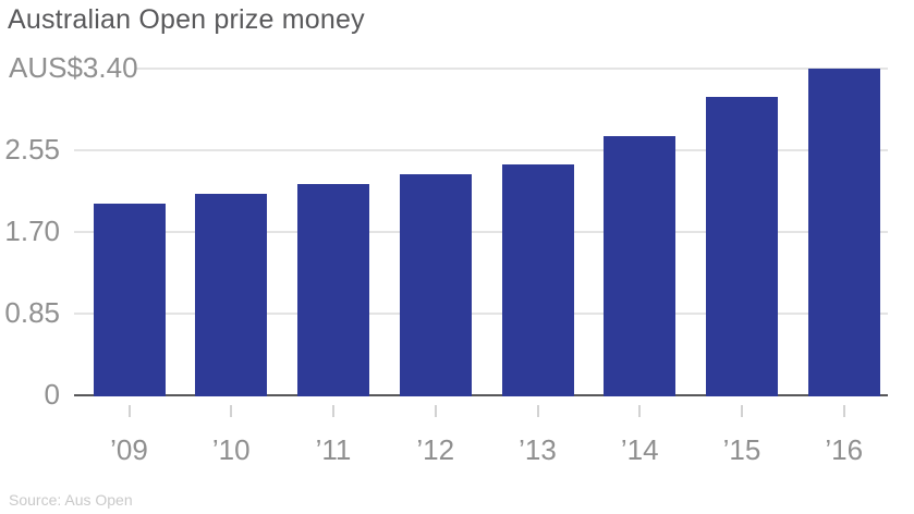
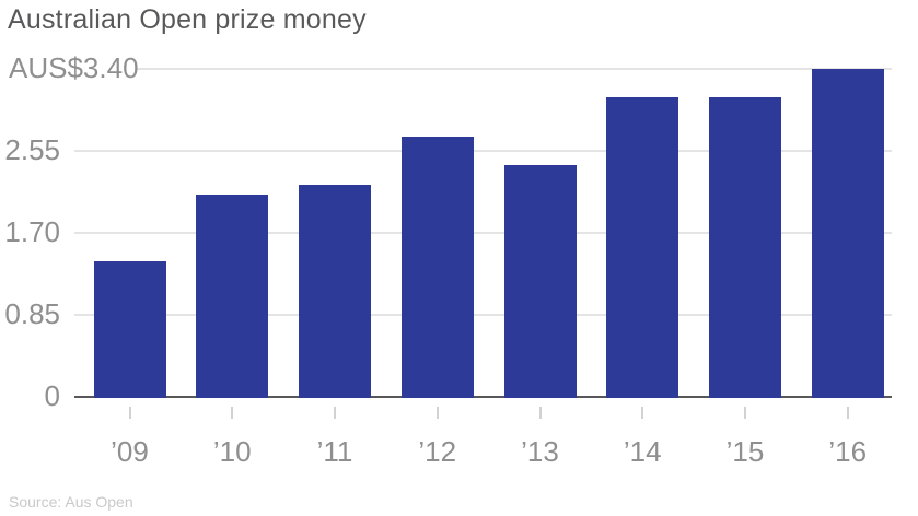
’09: 2.0 -> 1.4
’12: 2.3 -> 2.7
’14: 2.7 -> 3.1
